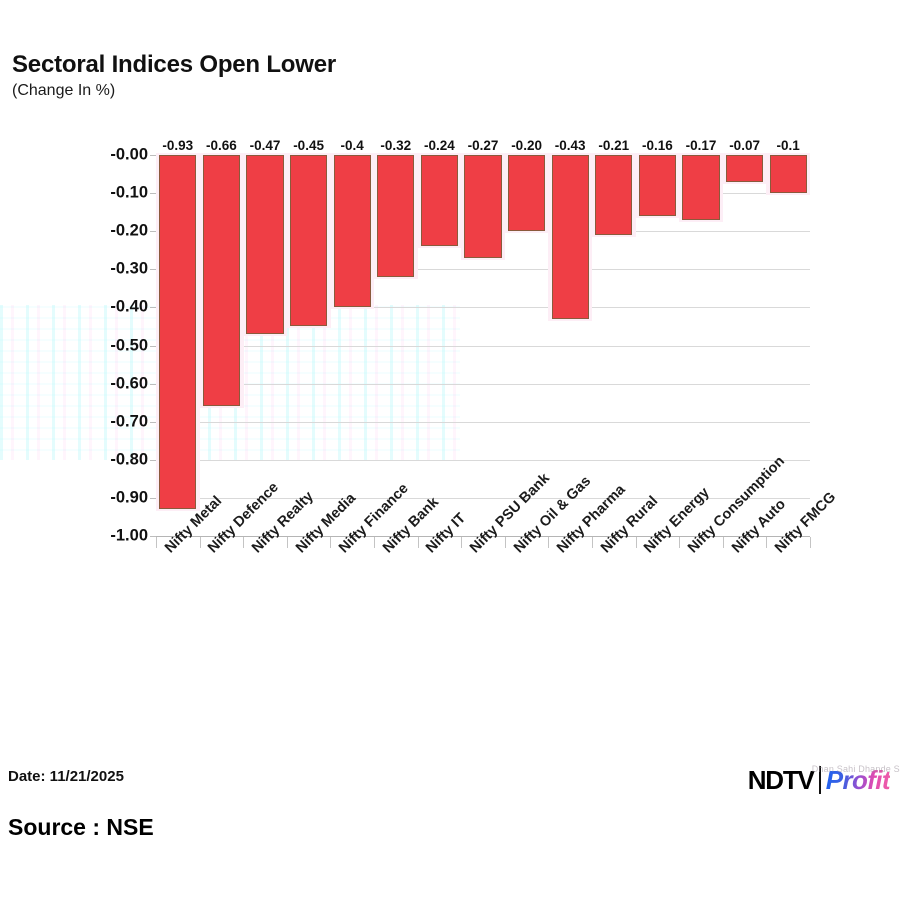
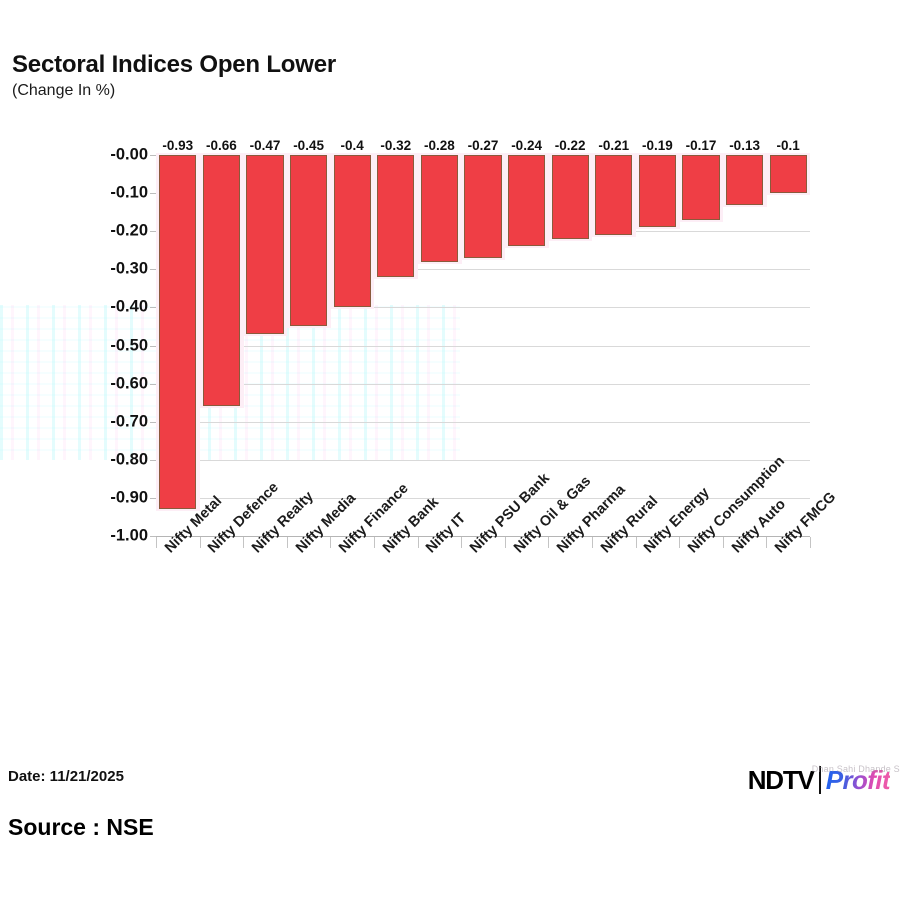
Nifty IT: -0.24 -> -0.28
Nifty Oil & Gas: -0.20 -> -0.24
Nifty Pharma: -0.43 -> -0.22
Nifty Energy: -0.16 -> -0.19
Nifty Auto: -0.07 -> -0.13
